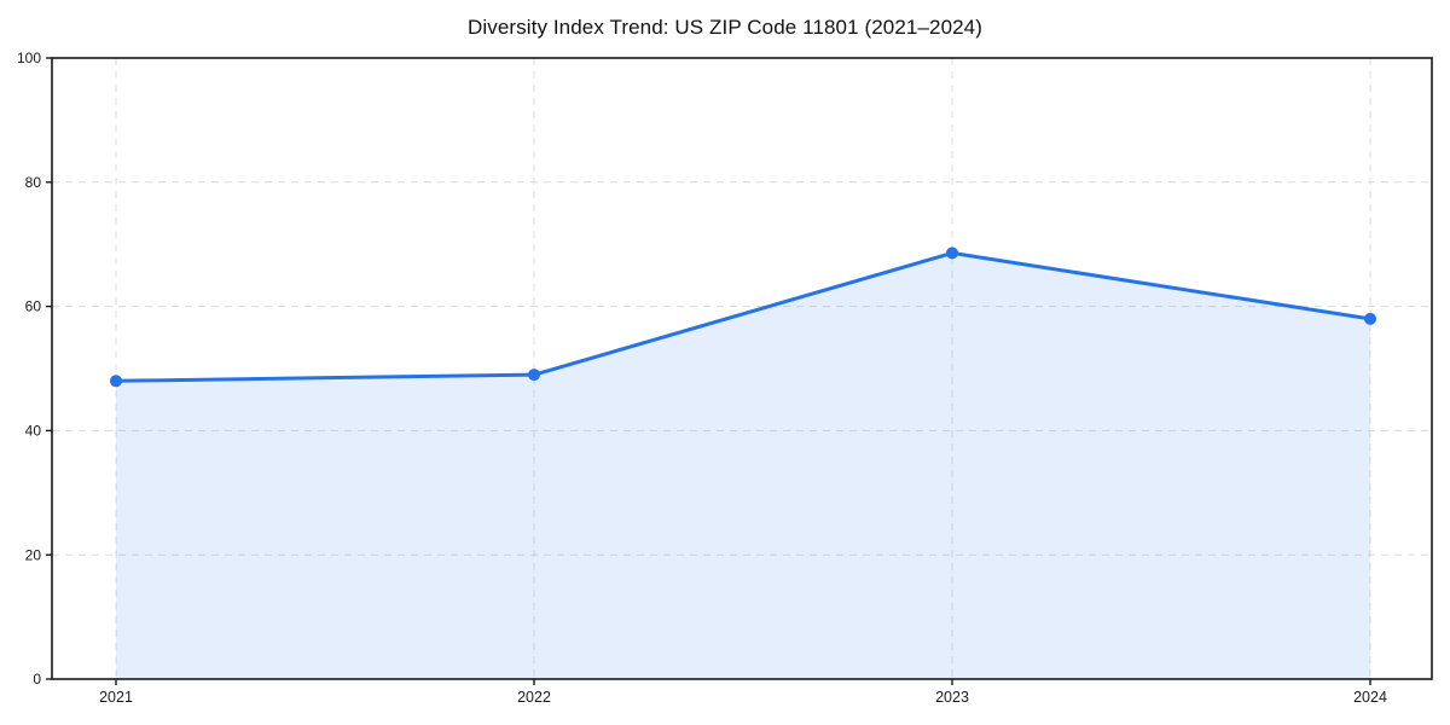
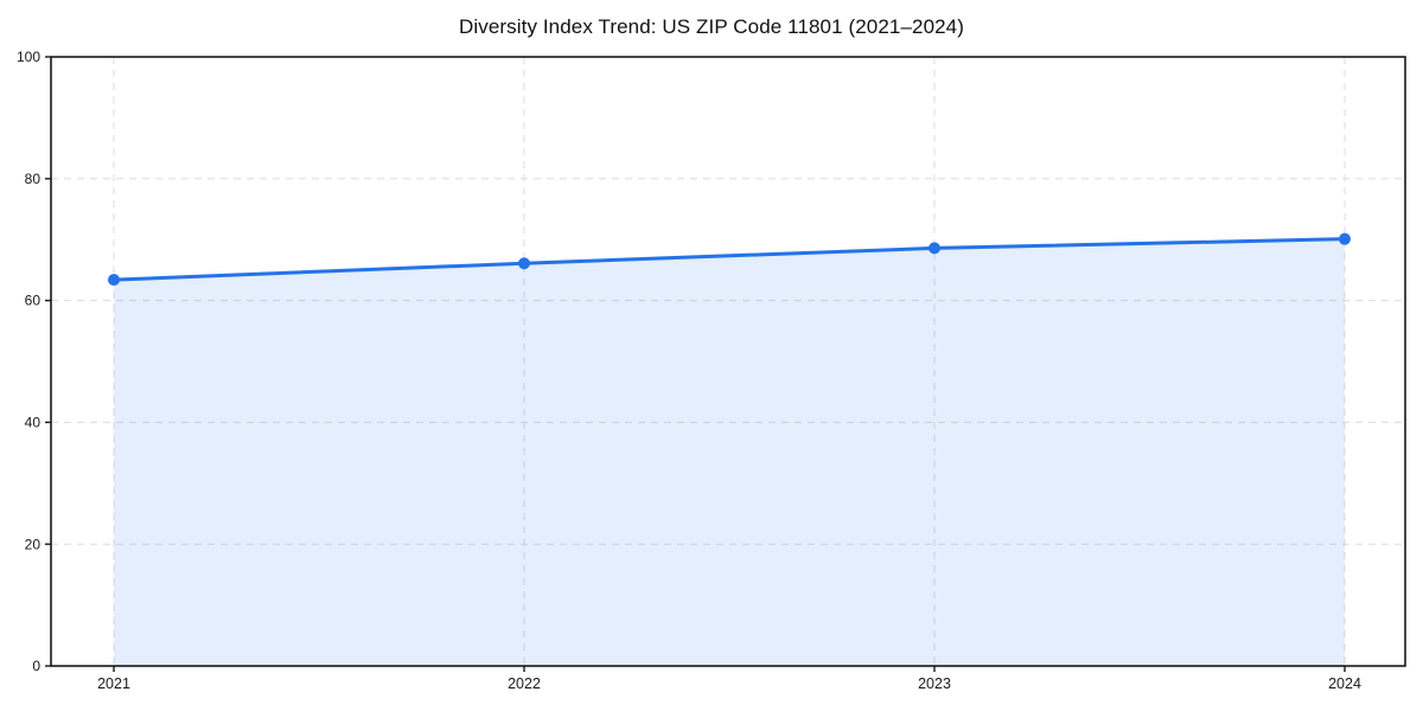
2021: 48 -> 63
2022: 49 -> 66
2024: 58 -> 70
